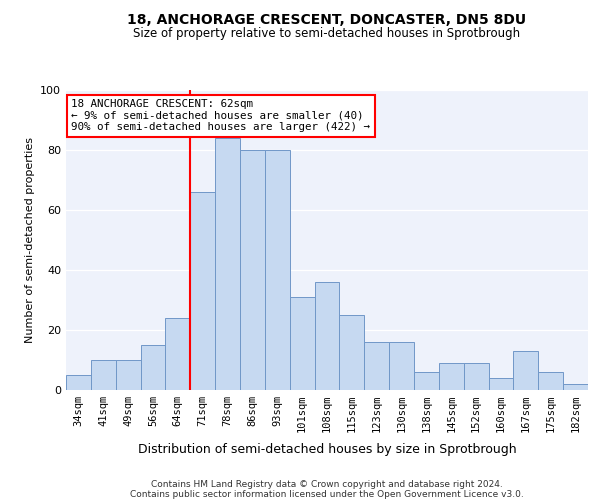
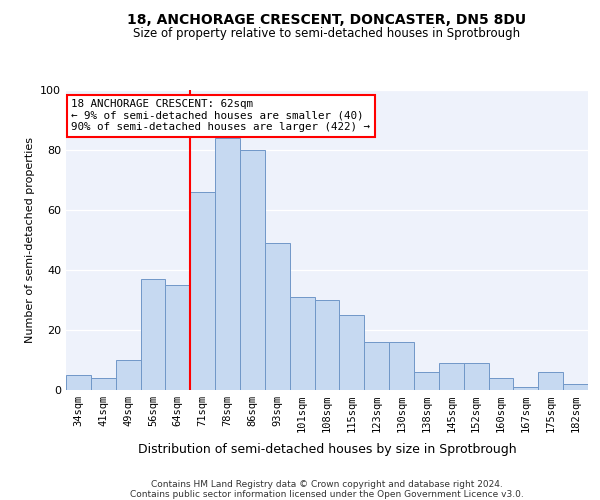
41sqm: 10 -> 4
56sqm: 15 -> 37
64sqm: 24 -> 35
93sqm: 80 -> 49
108sqm: 36 -> 30
167sqm: 13 -> 1
